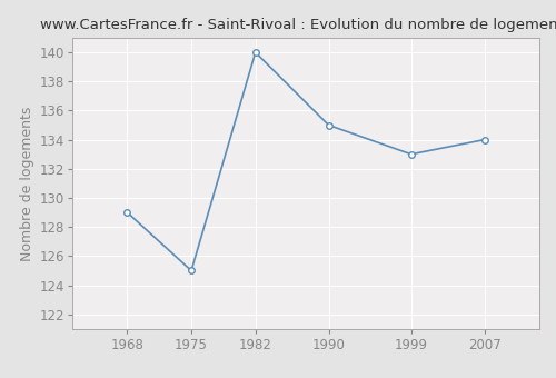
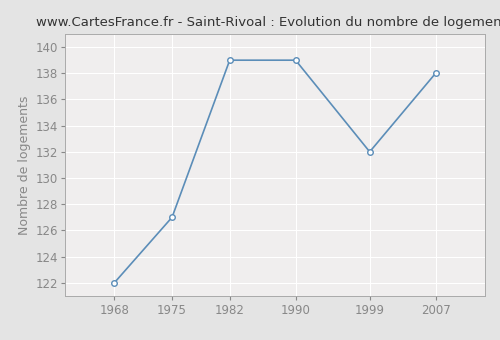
1968: 129 -> 122
1975: 125 -> 127
1982: 140 -> 139
1990: 135 -> 139
1999: 133 -> 132
2007: 134 -> 138
